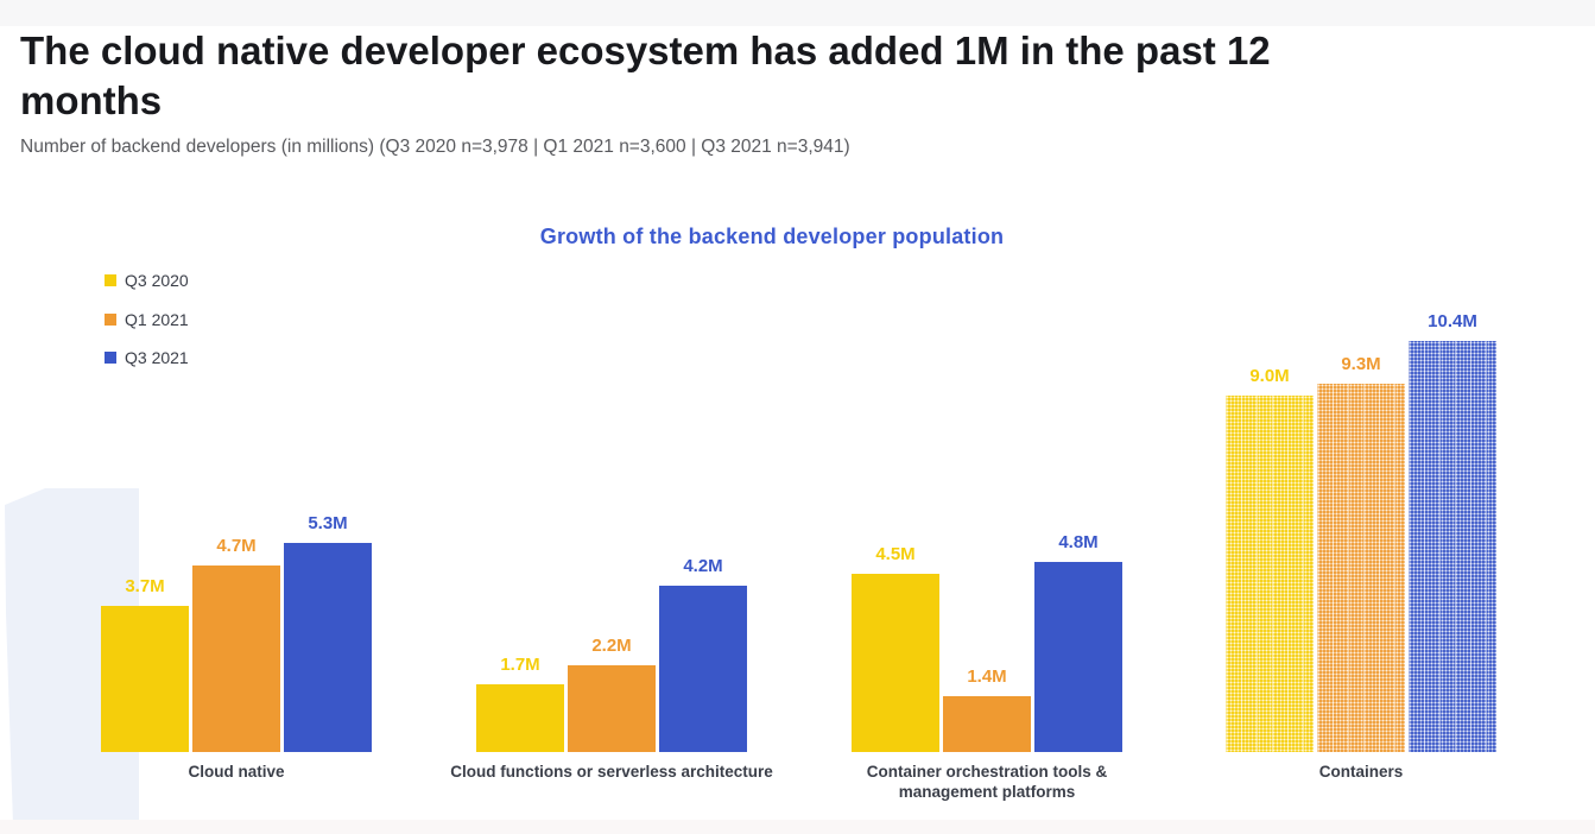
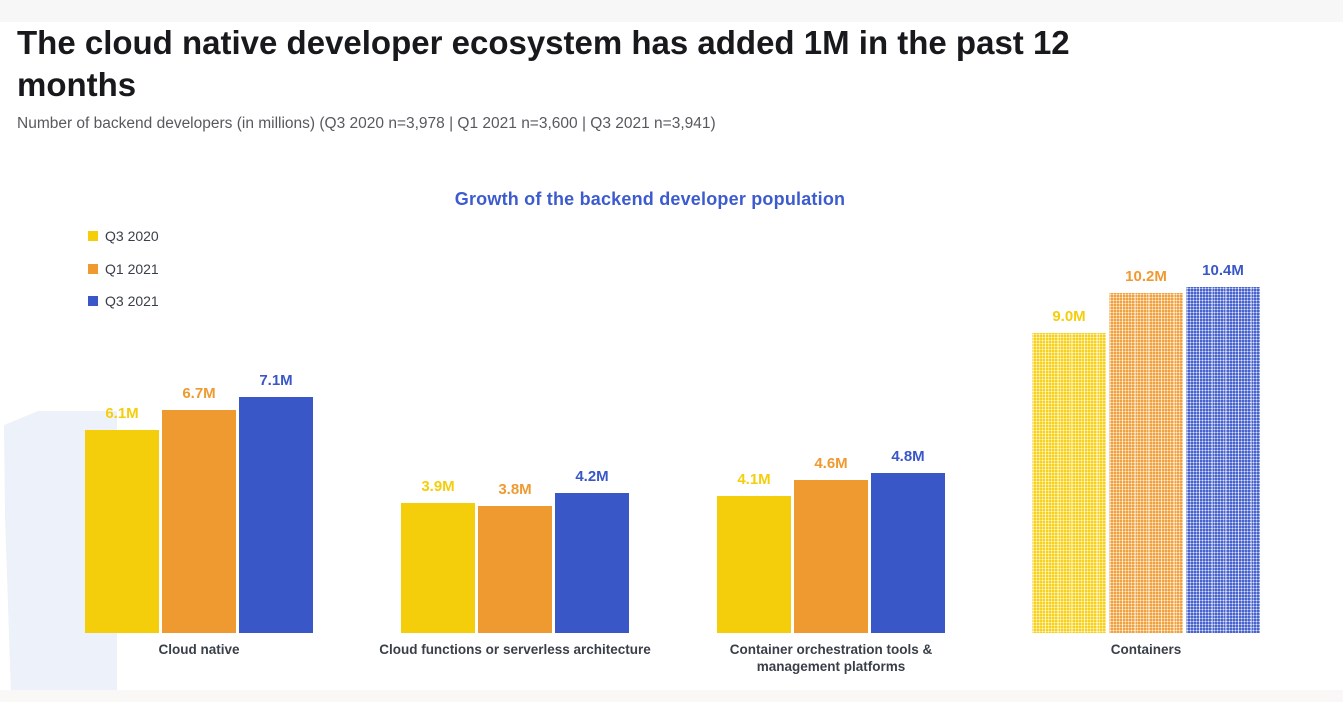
Q3 2020/Cloud native: 3.7M -> 6.1M
Q1 2021/Cloud native: 4.7M -> 6.7M
Q3 2021/Cloud native: 5.3M -> 7.1M
Q3 2020/Cloud functions or serverless architecture: 1.7M -> 3.9M
Q1 2021/Cloud functions or serverless architecture: 2.2M -> 3.8M
Q3 2020/Container orchestration tools & management platforms: 4.5M -> 4.1M
Q1 2021/Container orchestration tools & management platforms: 1.4M -> 4.6M
Q1 2021/Containers: 9.3M -> 10.2M
